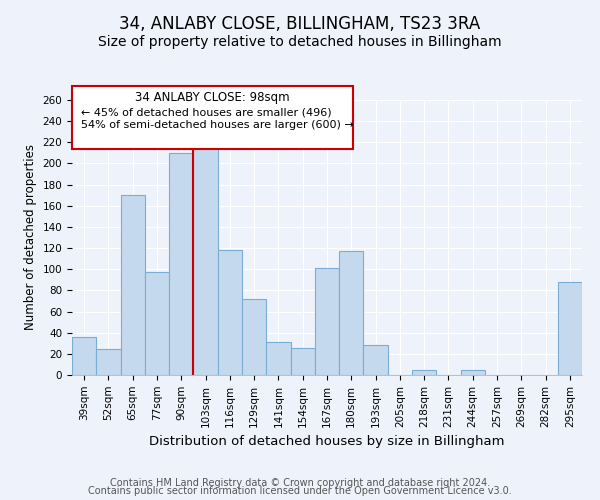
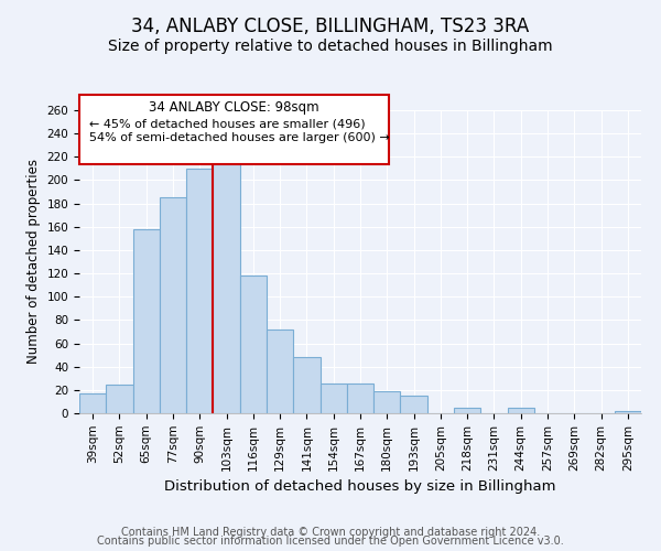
39sqm: 36 -> 17
65sqm: 170 -> 158
77sqm: 97 -> 185
141sqm: 31 -> 48
167sqm: 101 -> 26
180sqm: 117 -> 19
193sqm: 28 -> 15
295sqm: 88 -> 2
